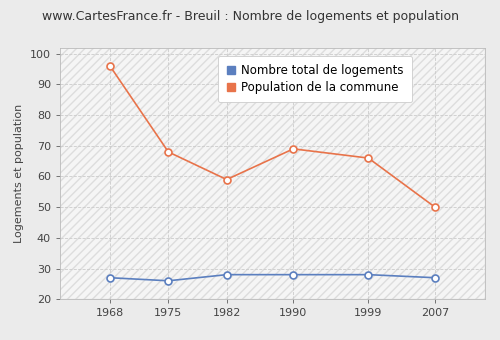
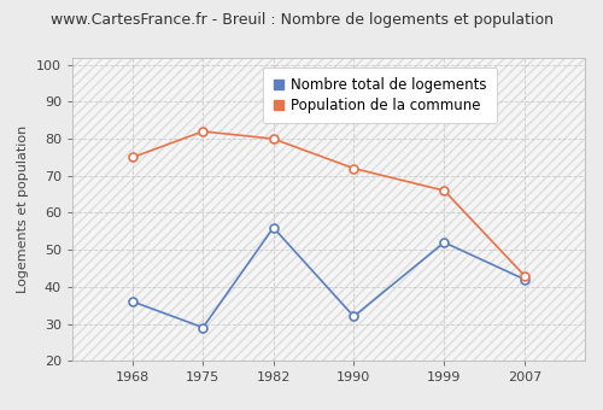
Nombre total de logements/1968: 27 -> 36
Population de la commune/1968: 96 -> 75
Nombre total de logements/1975: 26 -> 29
Population de la commune/1975: 68 -> 82
Nombre total de logements/1982: 28 -> 56
Population de la commune/1982: 59 -> 80
Nombre total de logements/1990: 28 -> 32
Population de la commune/1990: 69 -> 72
Nombre total de logements/1999: 28 -> 52
Nombre total de logements/2007: 27 -> 42
Population de la commune/2007: 50 -> 43
